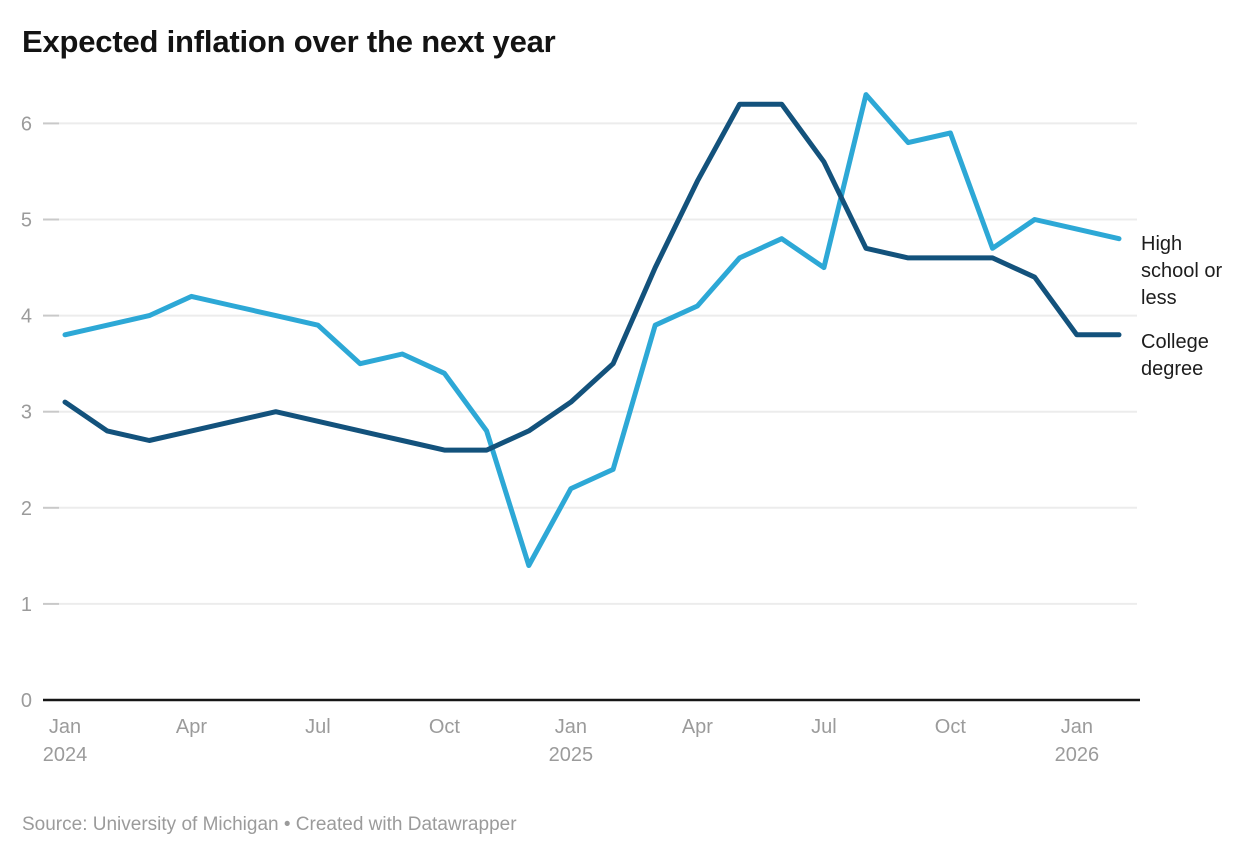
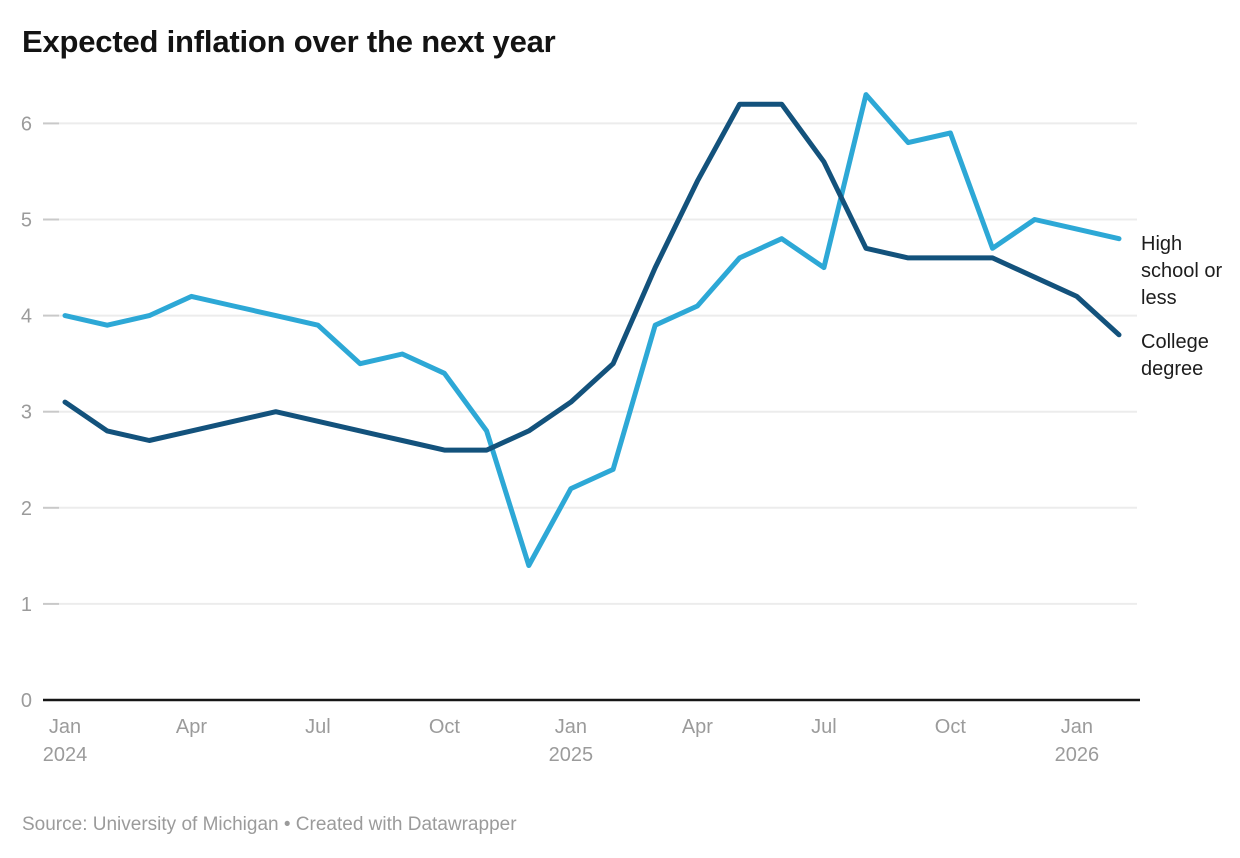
High school or less/Jan 2024: 3.8 -> 4.0
College degree/Jan 2026: 3.8 -> 4.2
